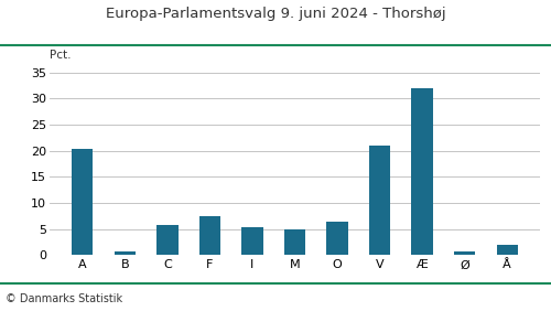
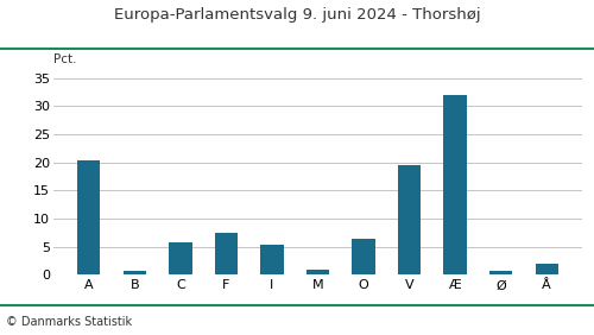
M: 5.0 -> 1.0
V: 21.0 -> 19.6
